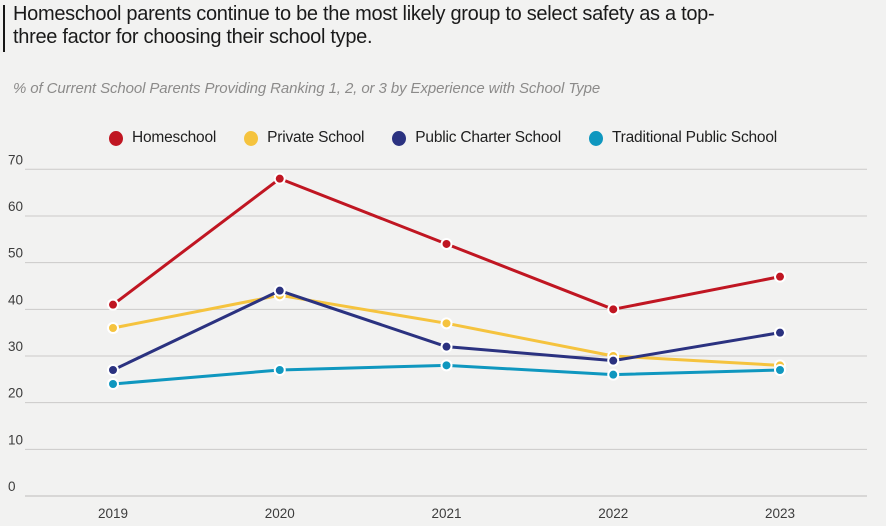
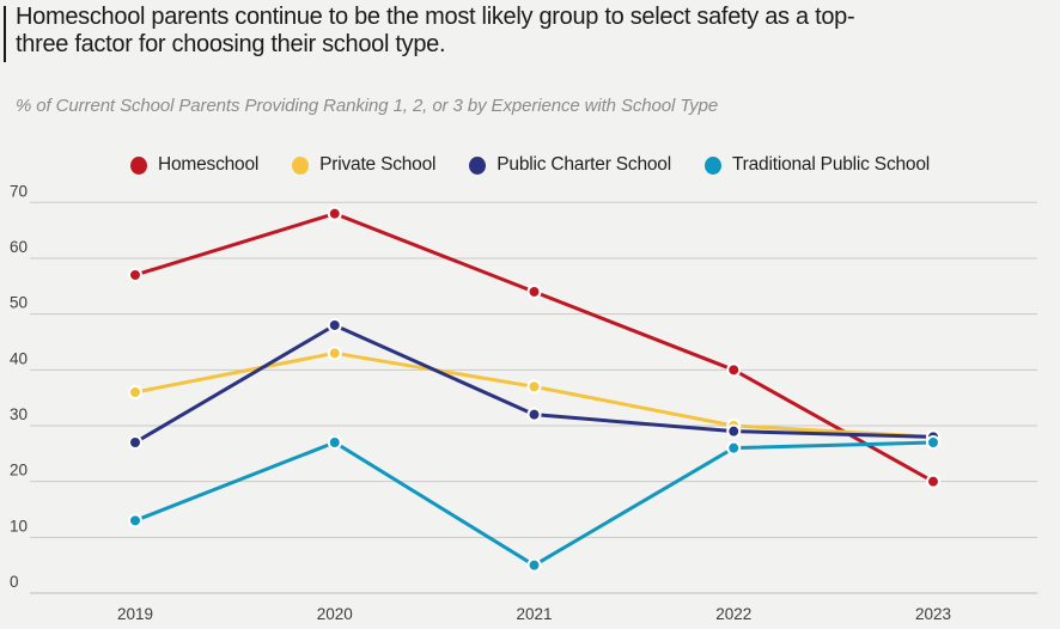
Homeschool/2019: 41 -> 57
Traditional Public School/2019: 24 -> 13
Public Charter School/2020: 44 -> 48
Traditional Public School/2021: 28 -> 5
Homeschool/2023: 47 -> 20
Public Charter School/2023: 35 -> 28
